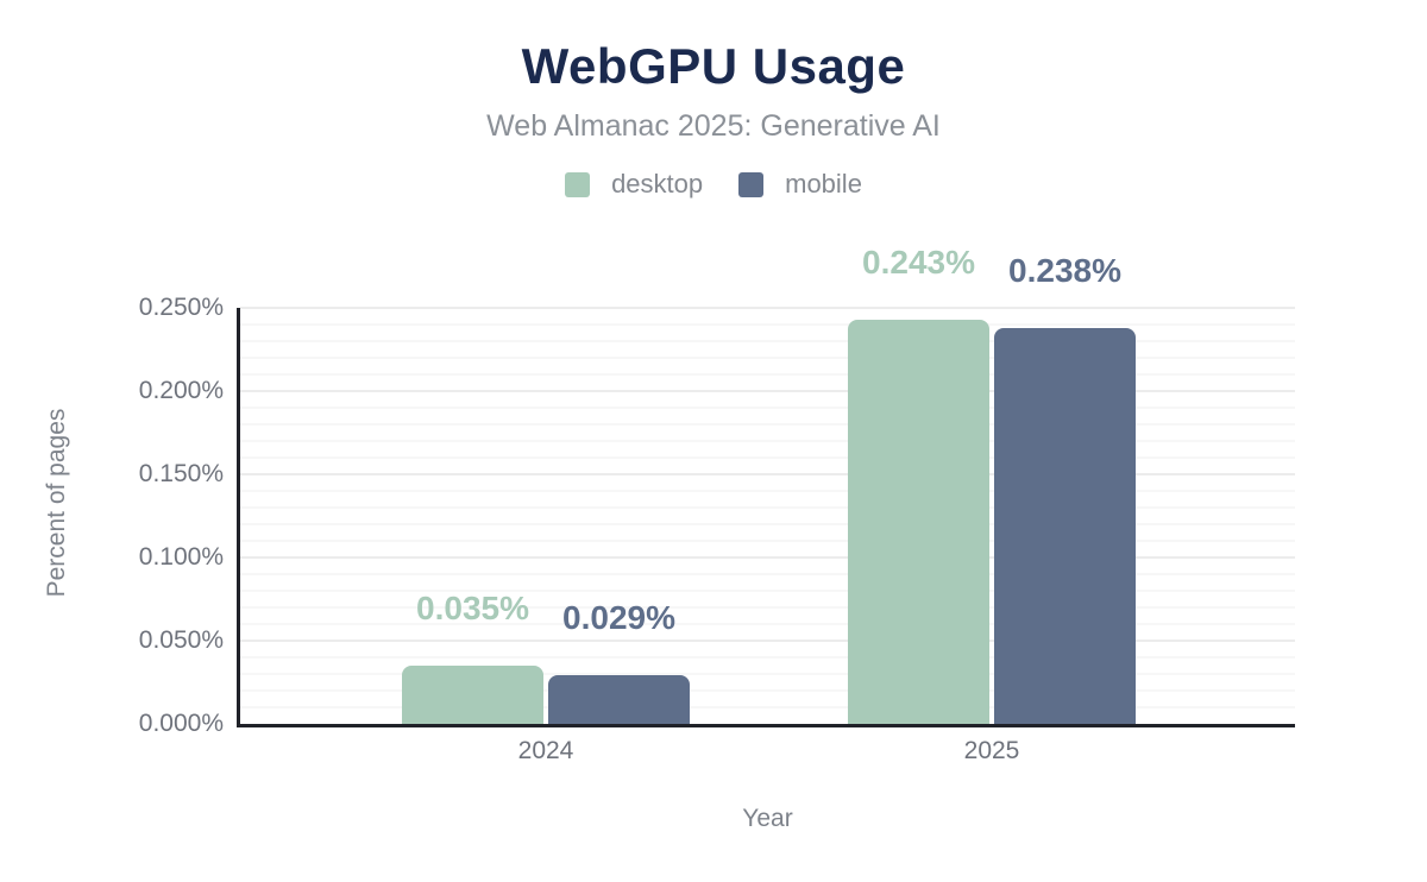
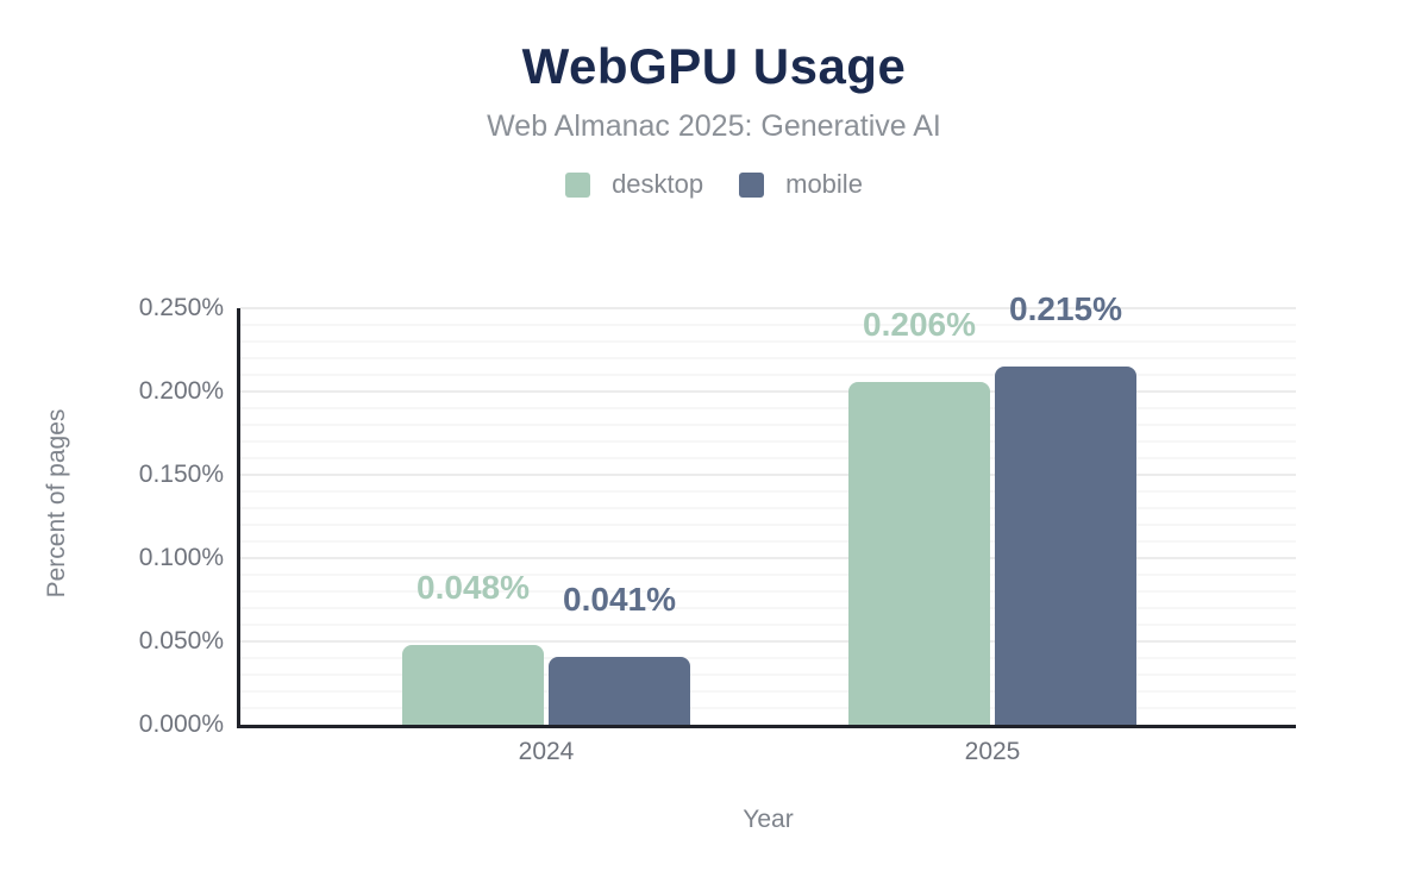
desktop/2024: 0.035% -> 0.048%
mobile/2024: 0.029% -> 0.041%
desktop/2025: 0.243% -> 0.206%
mobile/2025: 0.238% -> 0.215%
